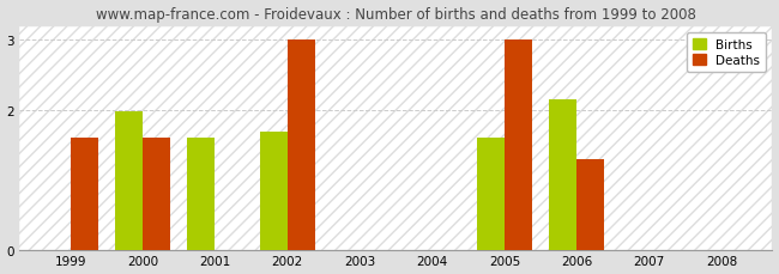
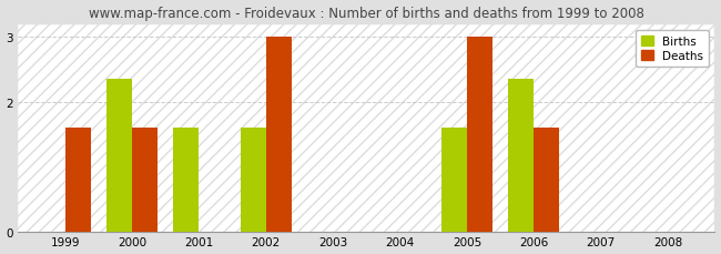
Births/2000: 1.98 -> 2.35
Births/2002: 1.70 -> 1.60
Births/2006: 2.16 -> 2.35
Deaths/2006: 1.3 -> 1.6
